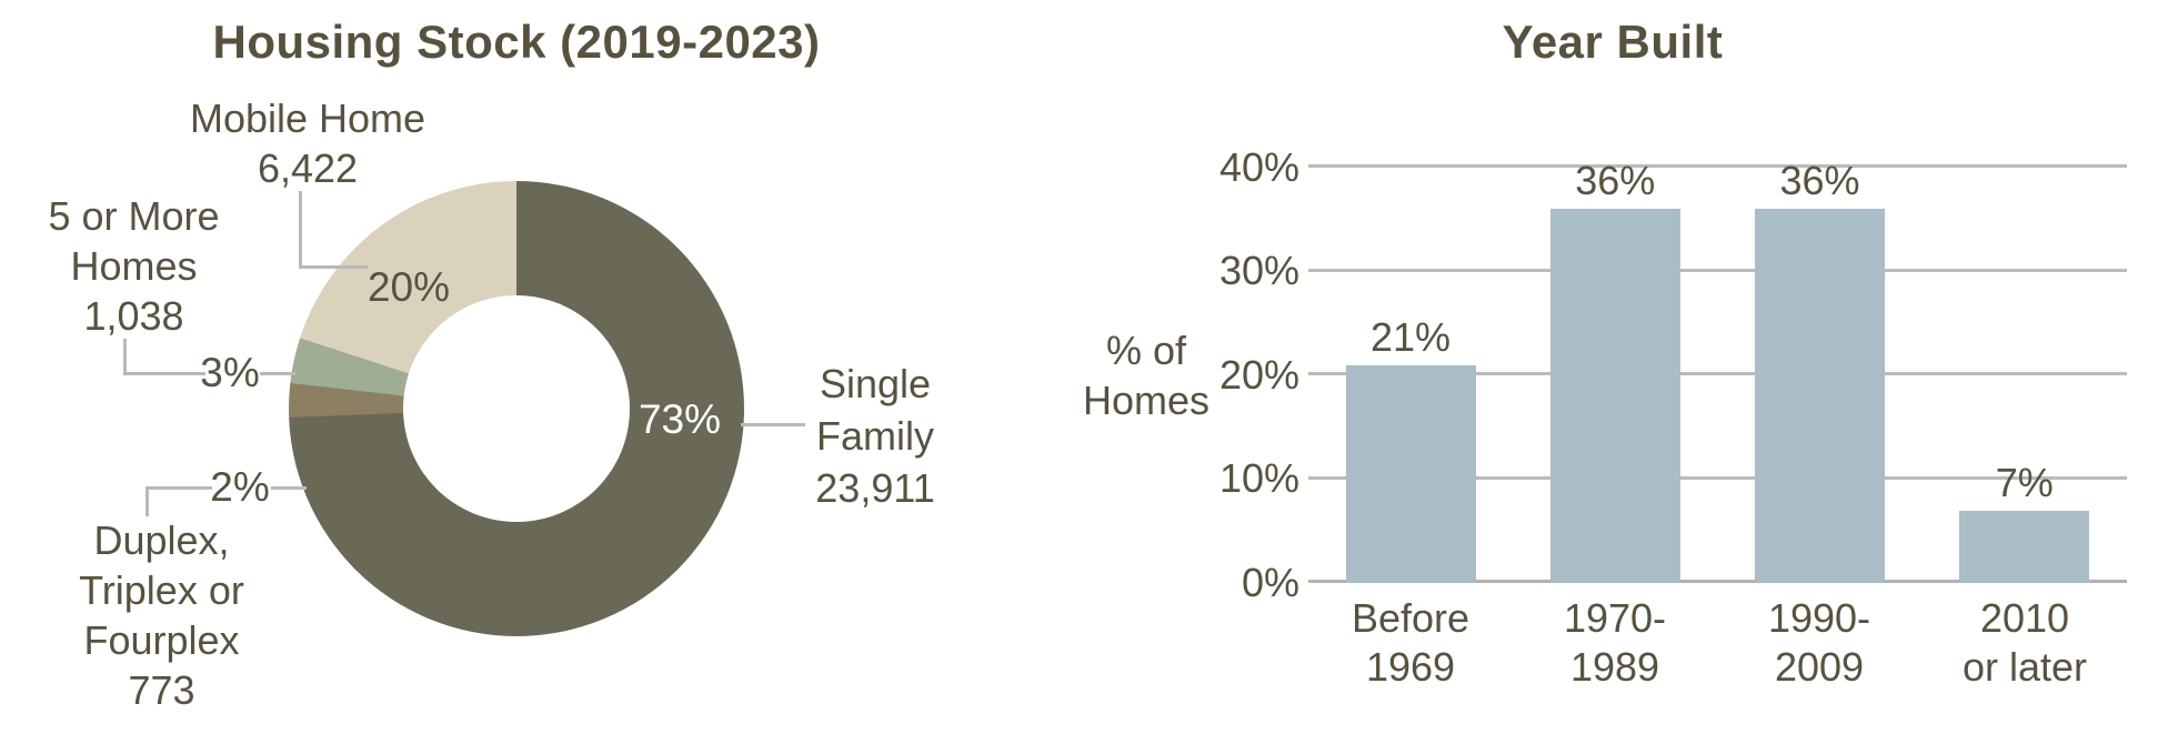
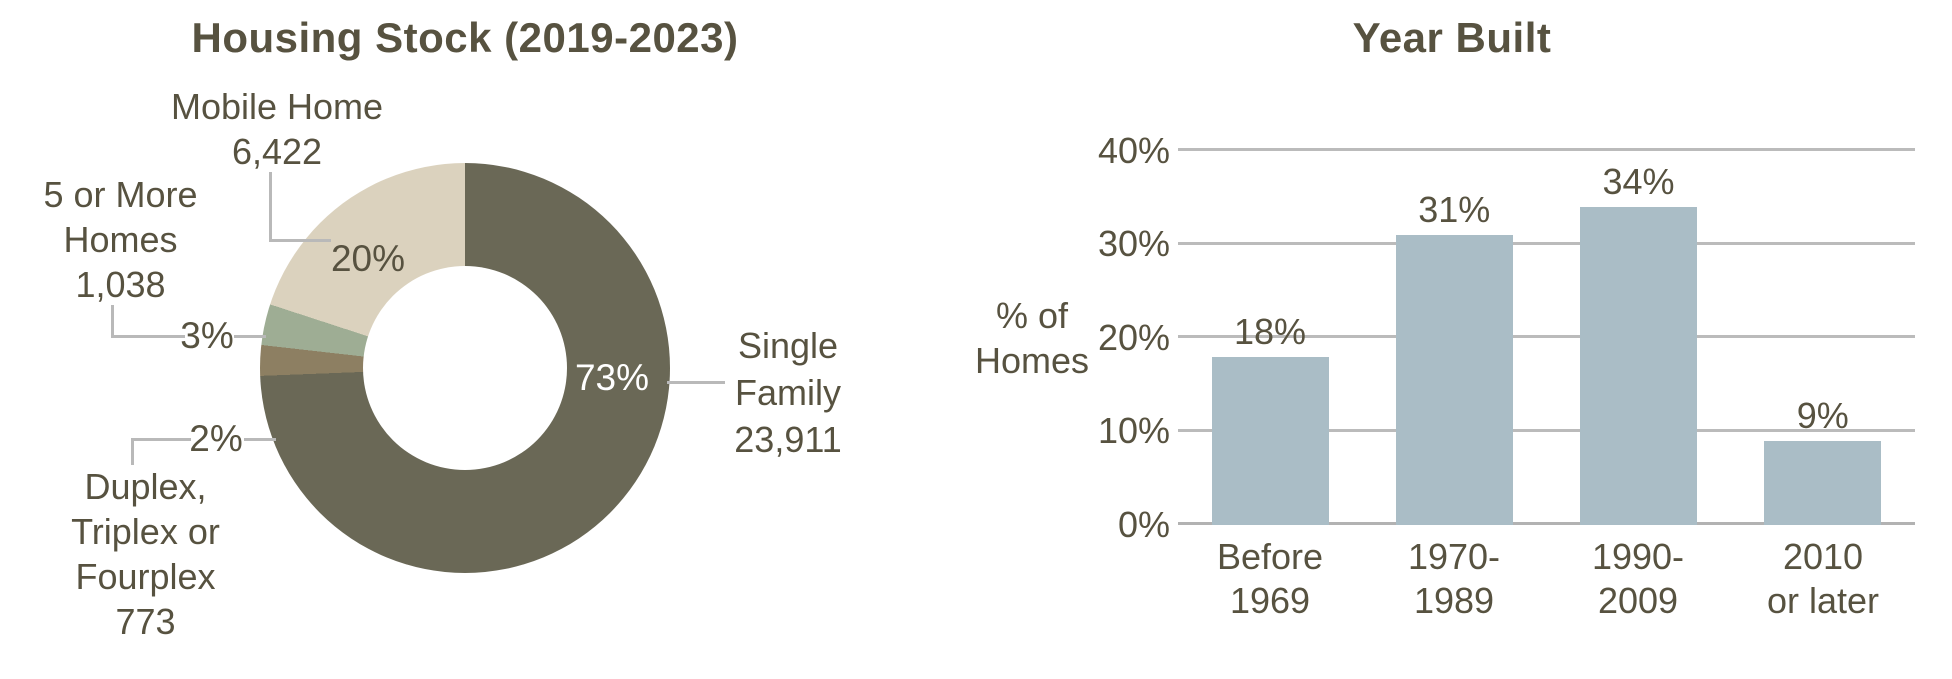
Year Built/Before 1969: 21% -> 18%
Year Built/1970- 1989: 36% -> 31%
Year Built/1990- 2009: 36% -> 34%
Year Built/2010 or later: 7% -> 9%
